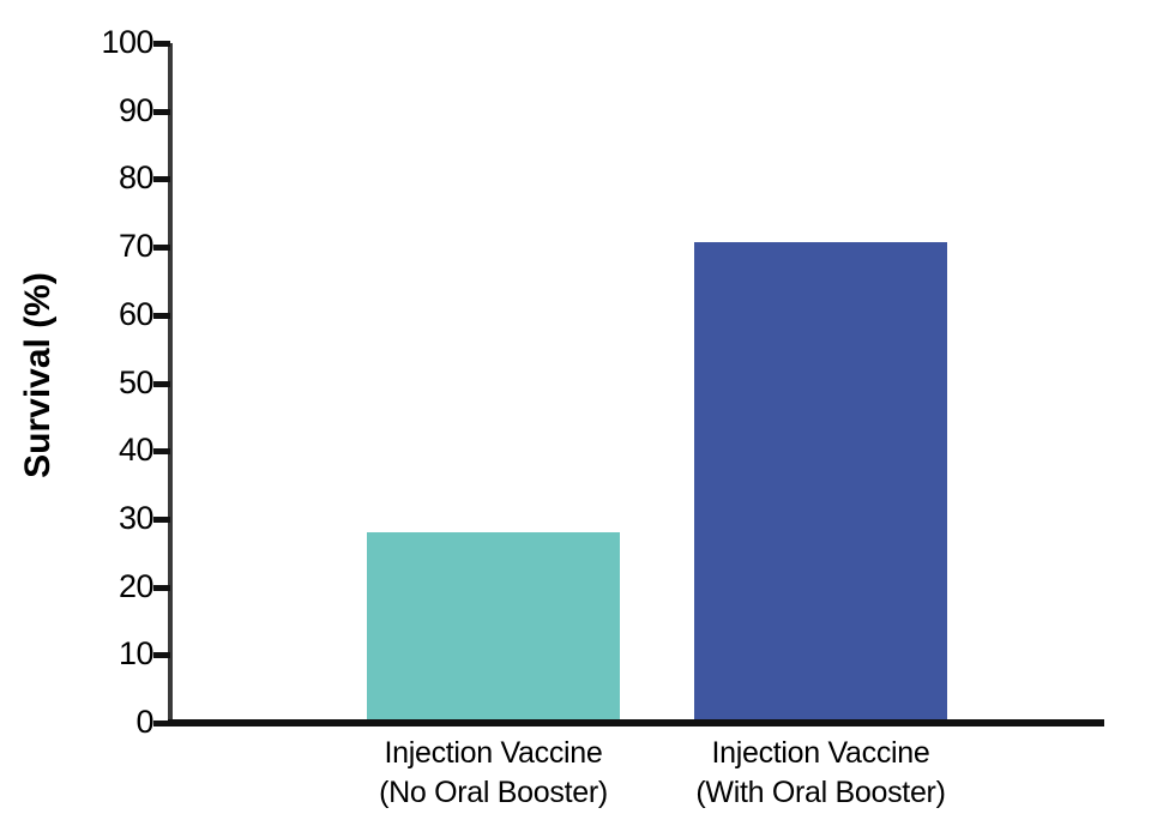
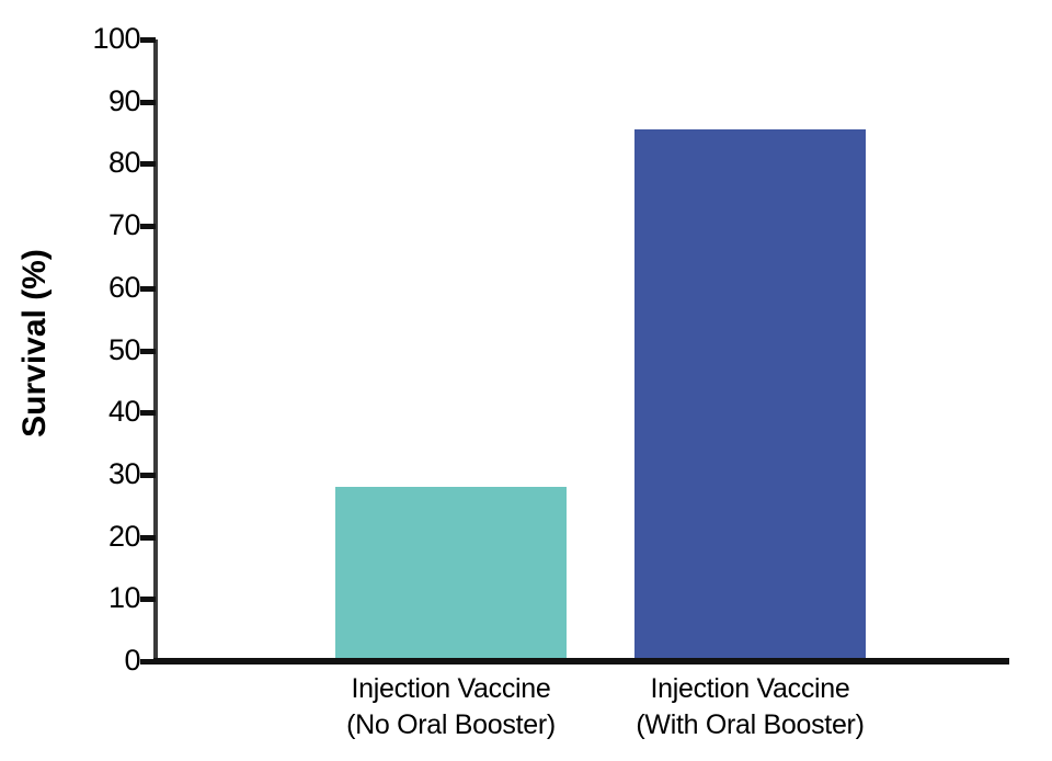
Injection Vaccine (With Oral Booster): 71 -> 86
